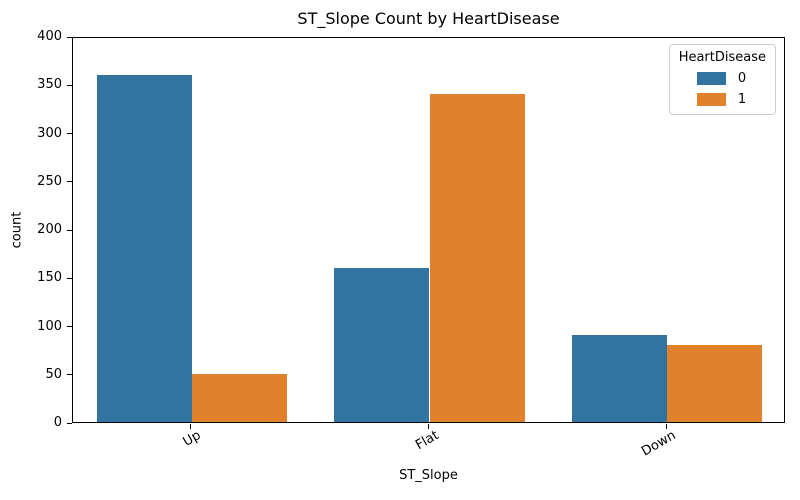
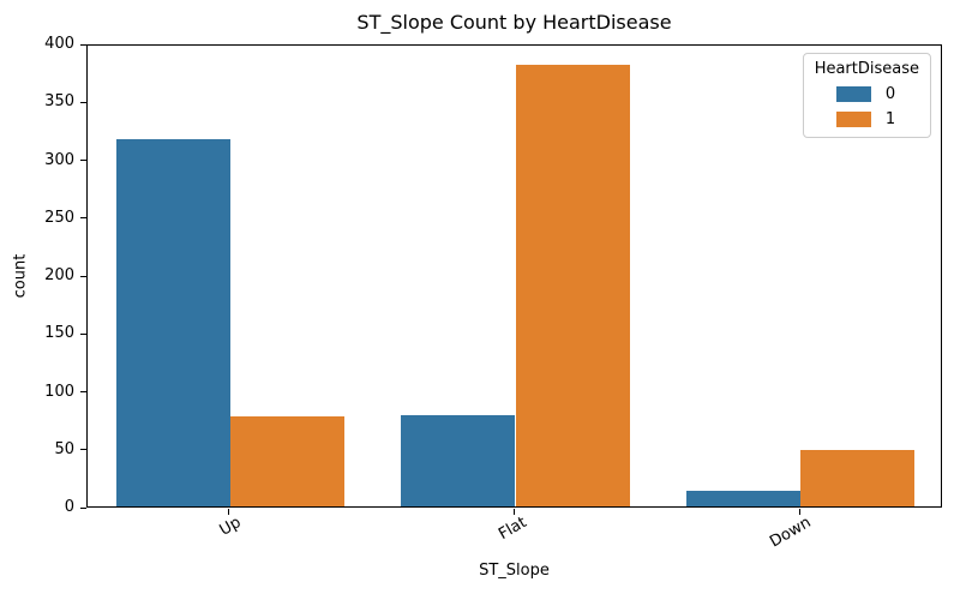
0/Up: 360 -> 320
1/Up: 50 -> 80
0/Flat: 160 -> 80
1/Flat: 340 -> 380
0/Down: 90 -> 10
1/Down: 80 -> 50
